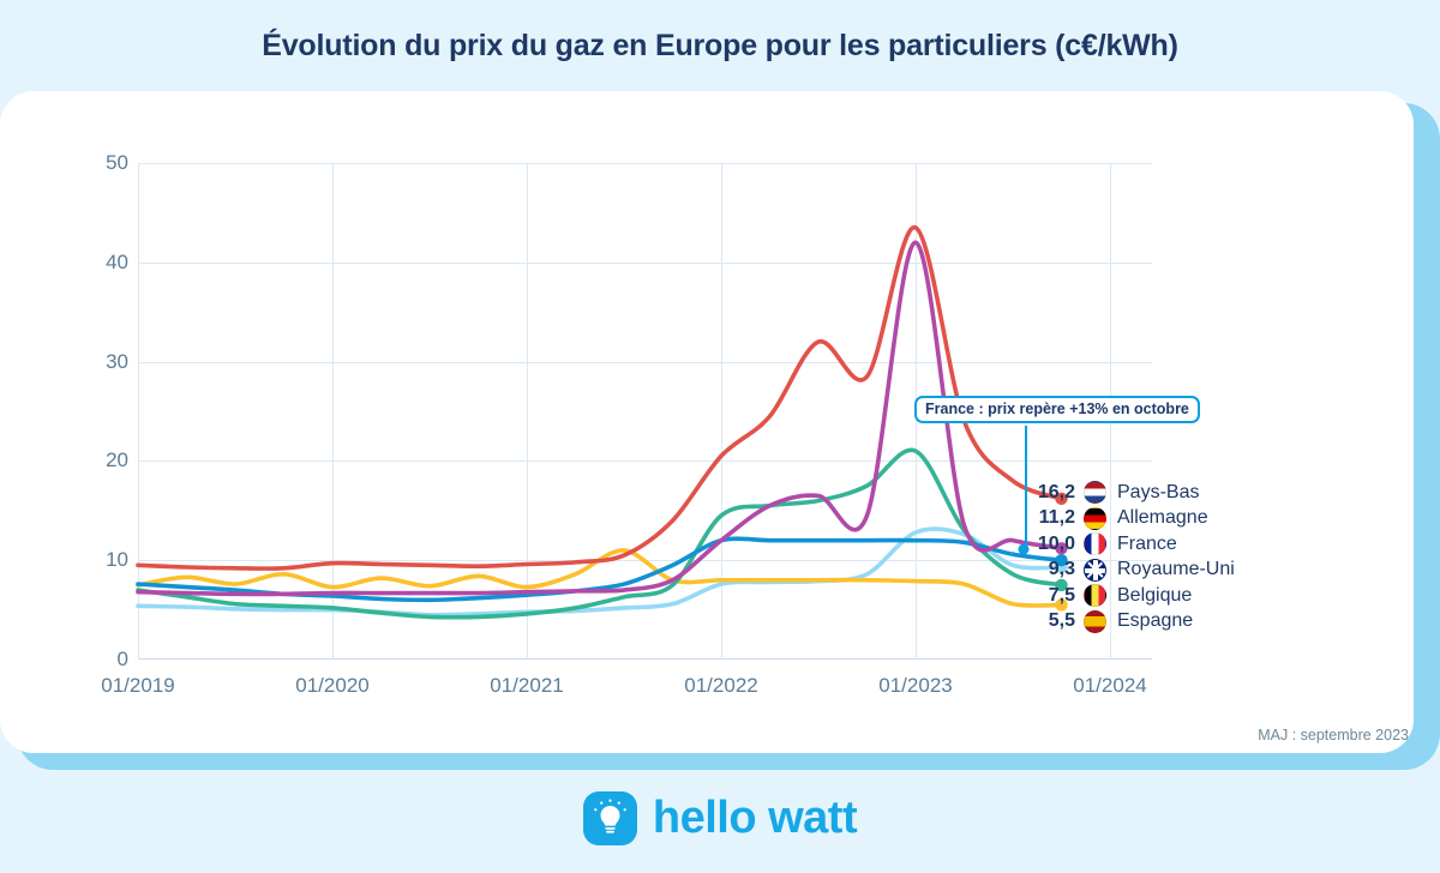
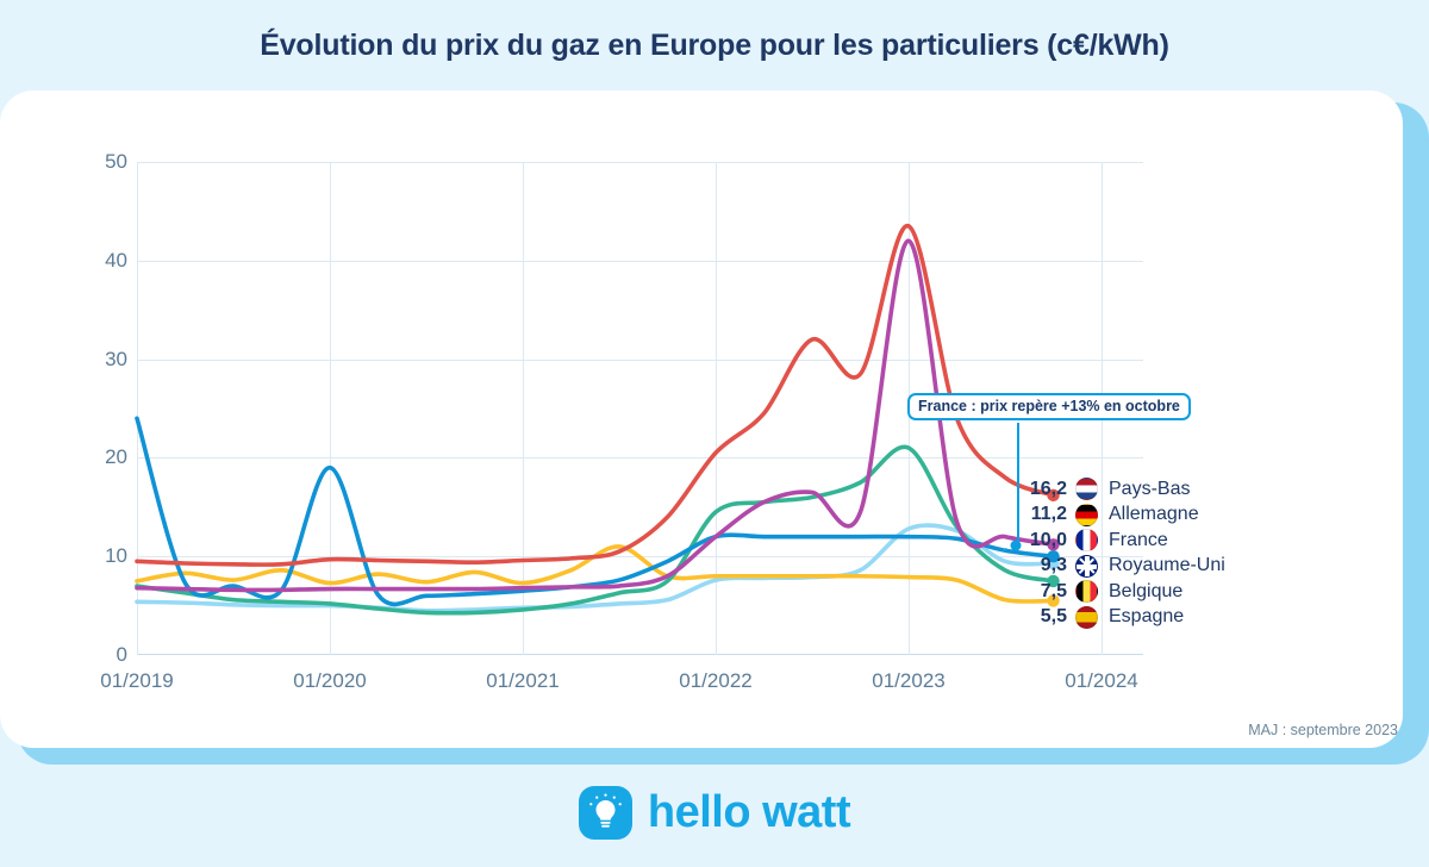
France/01/2019: 8 -> 24
France/01/2020: 6 -> 19
